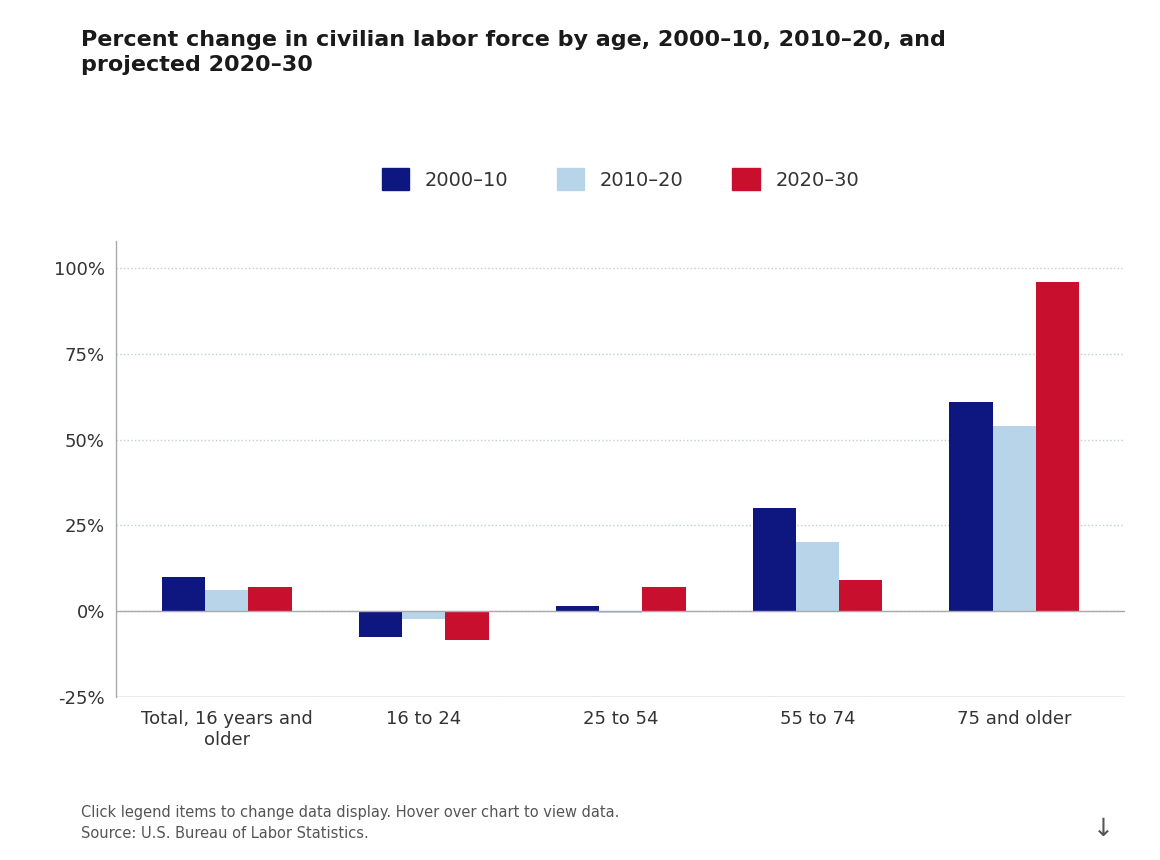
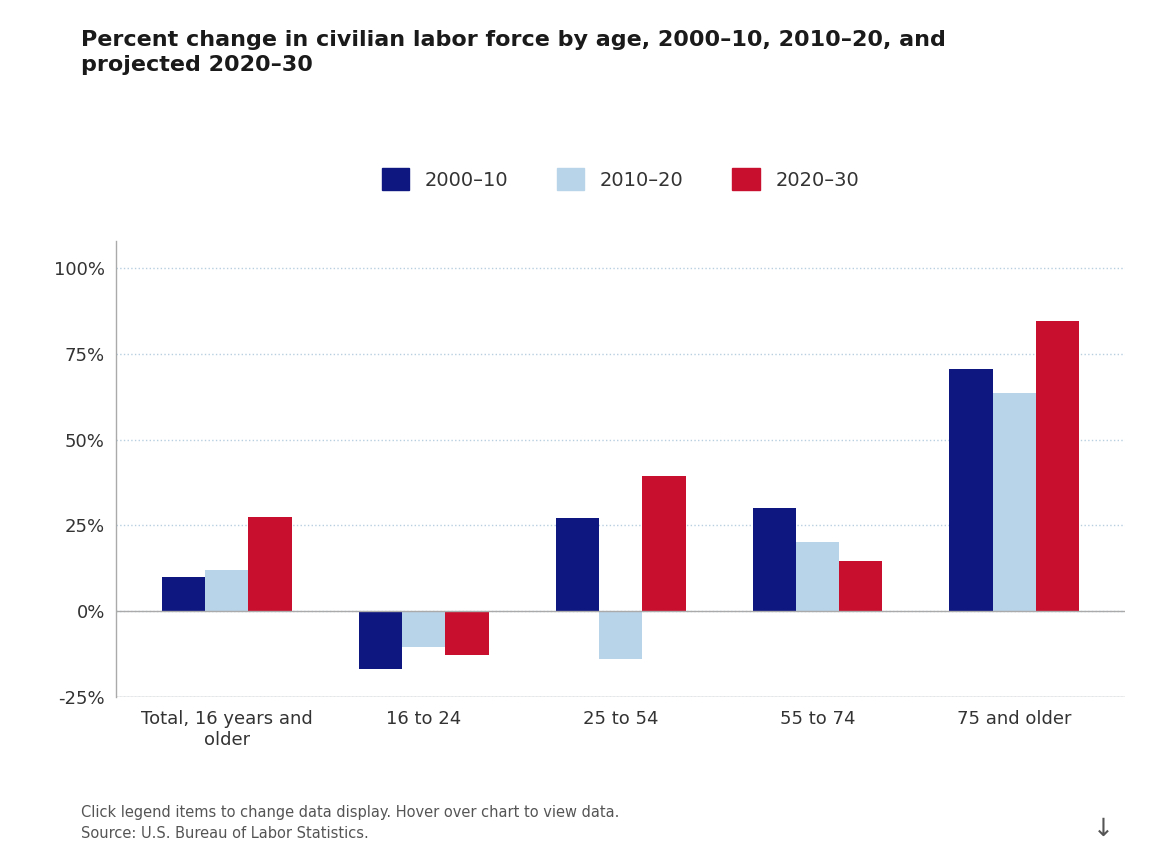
2010–20/Total, 16 years and older: 6.0% -> 12.0%
2020–30/Total, 16 years and older: 7.0% -> 27.5%
2000–10/16 to 24: -7.5% -> -17.0%
2010–20/16 to 24: -2.5% -> -10.5%
2020–30/16 to 24: -8.5% -> -13.0%
2000–10/25 to 54: 1.5% -> 27.0%
2010–20/25 to 54: -0.7% -> -14.0%
2020–30/25 to 54: 7.0% -> 39.5%
2020–30/55 to 74: 9.0% -> 14.5%
2000–10/75 and older: 61.0% -> 70.5%
2010–20/75 and older: 54.0% -> 63.5%
2020–30/75 and older: 96.0% -> 84.5%
